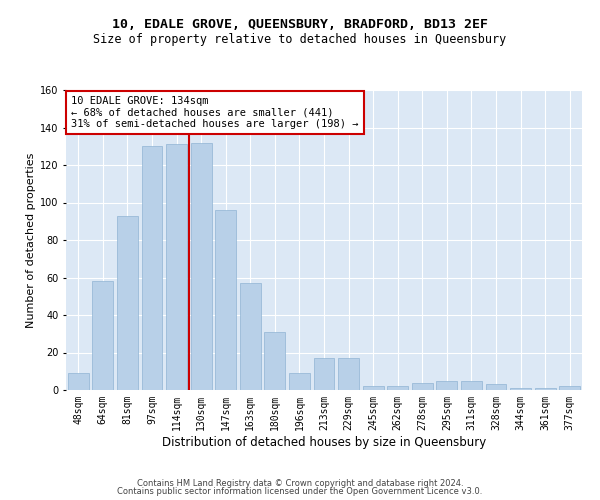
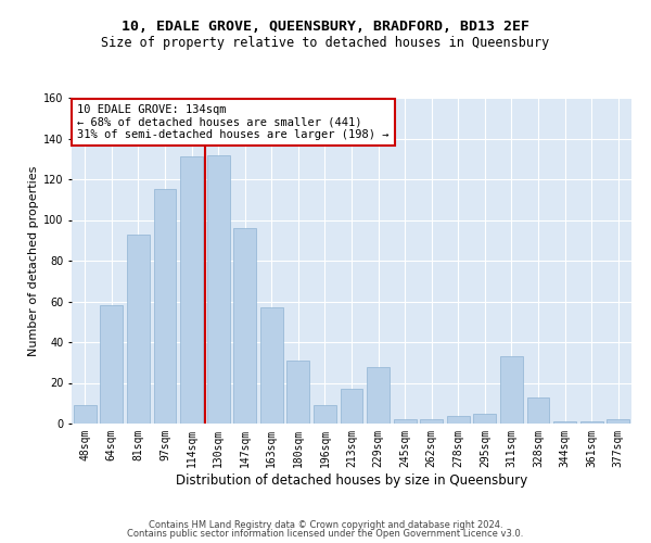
97sqm: 130 -> 115
229sqm: 17 -> 28
311sqm: 5 -> 33
328sqm: 3 -> 13
